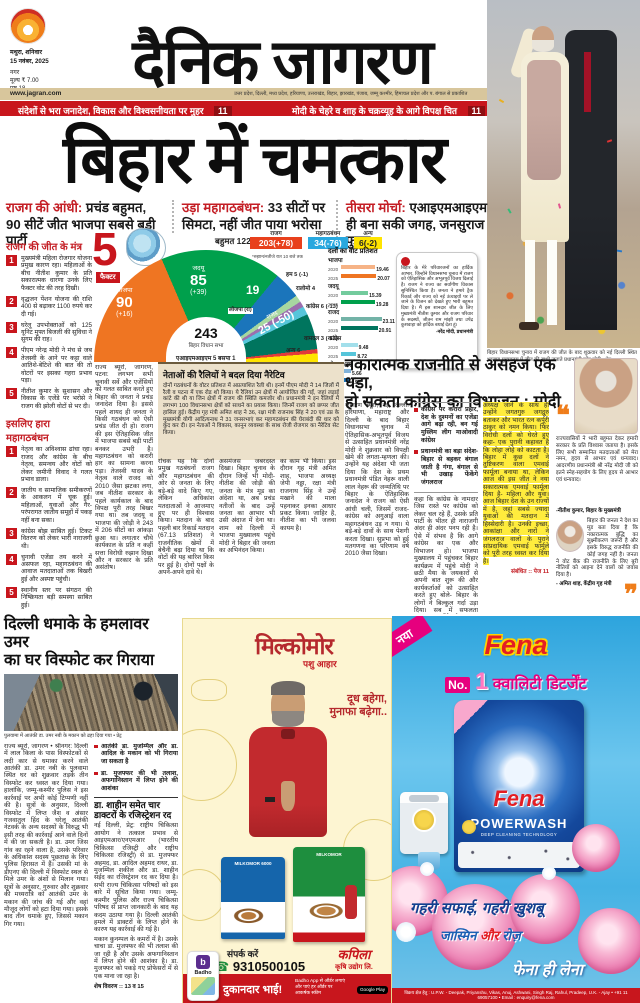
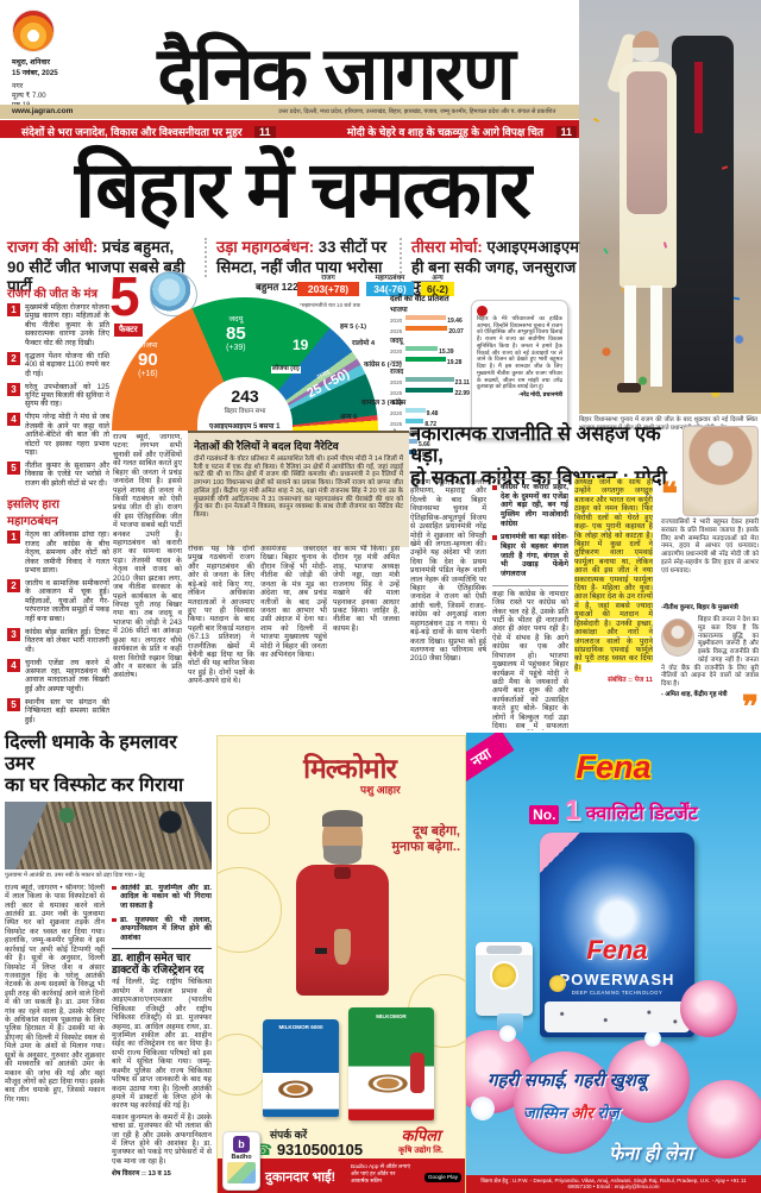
दलों का वोट प्रतिशत/राजद/2025: 20.91 -> 22.99
